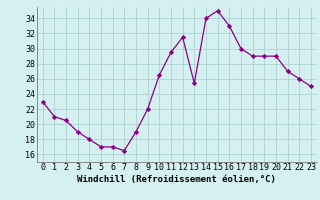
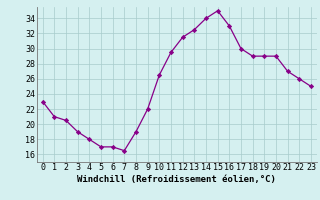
13: 25.4 -> 32.5
